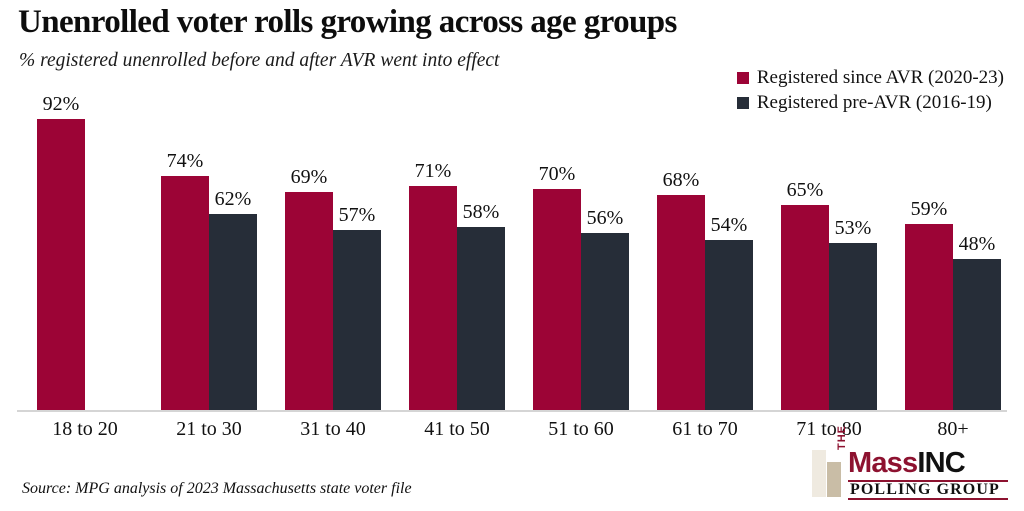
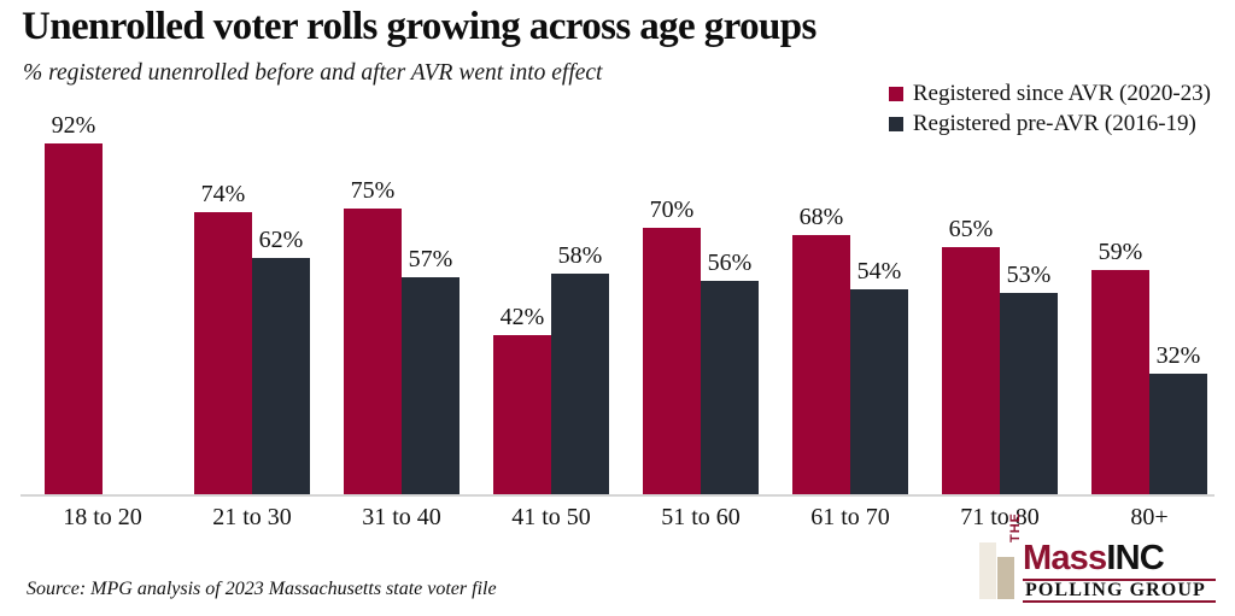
Registered since AVR (2020-23)/31 to 40: 69% -> 75%
Registered since AVR (2020-23)/41 to 50: 71% -> 42%
Registered pre-AVR (2016-19)/80+: 48% -> 32%
